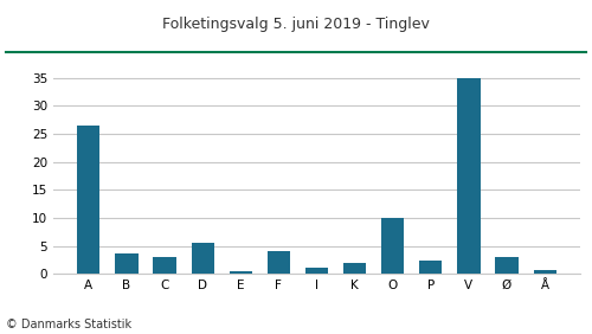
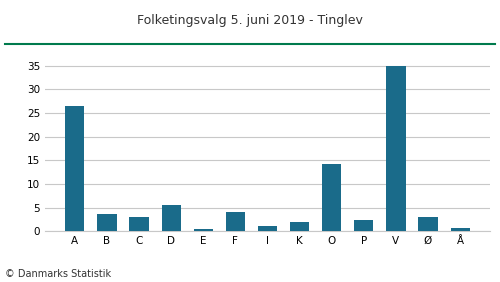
O: 10.0 -> 14.3
